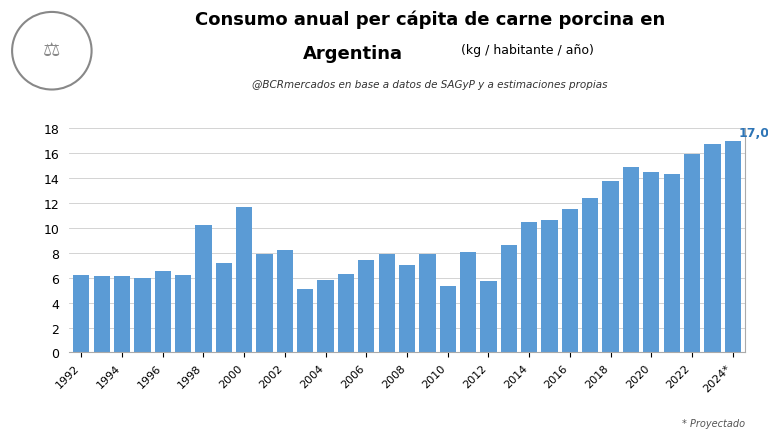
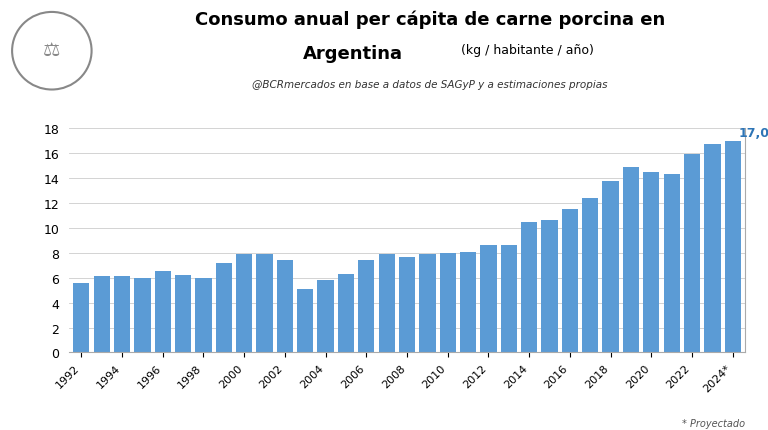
1992: 6.2 -> 5.6
1998: 10.2 -> 6.0
2000: 11.7 -> 7.9
2002: 8.2 -> 7.4
2008: 7.0 -> 7.7
2010: 5.3 -> 8.0
2012: 5.7 -> 8.6
